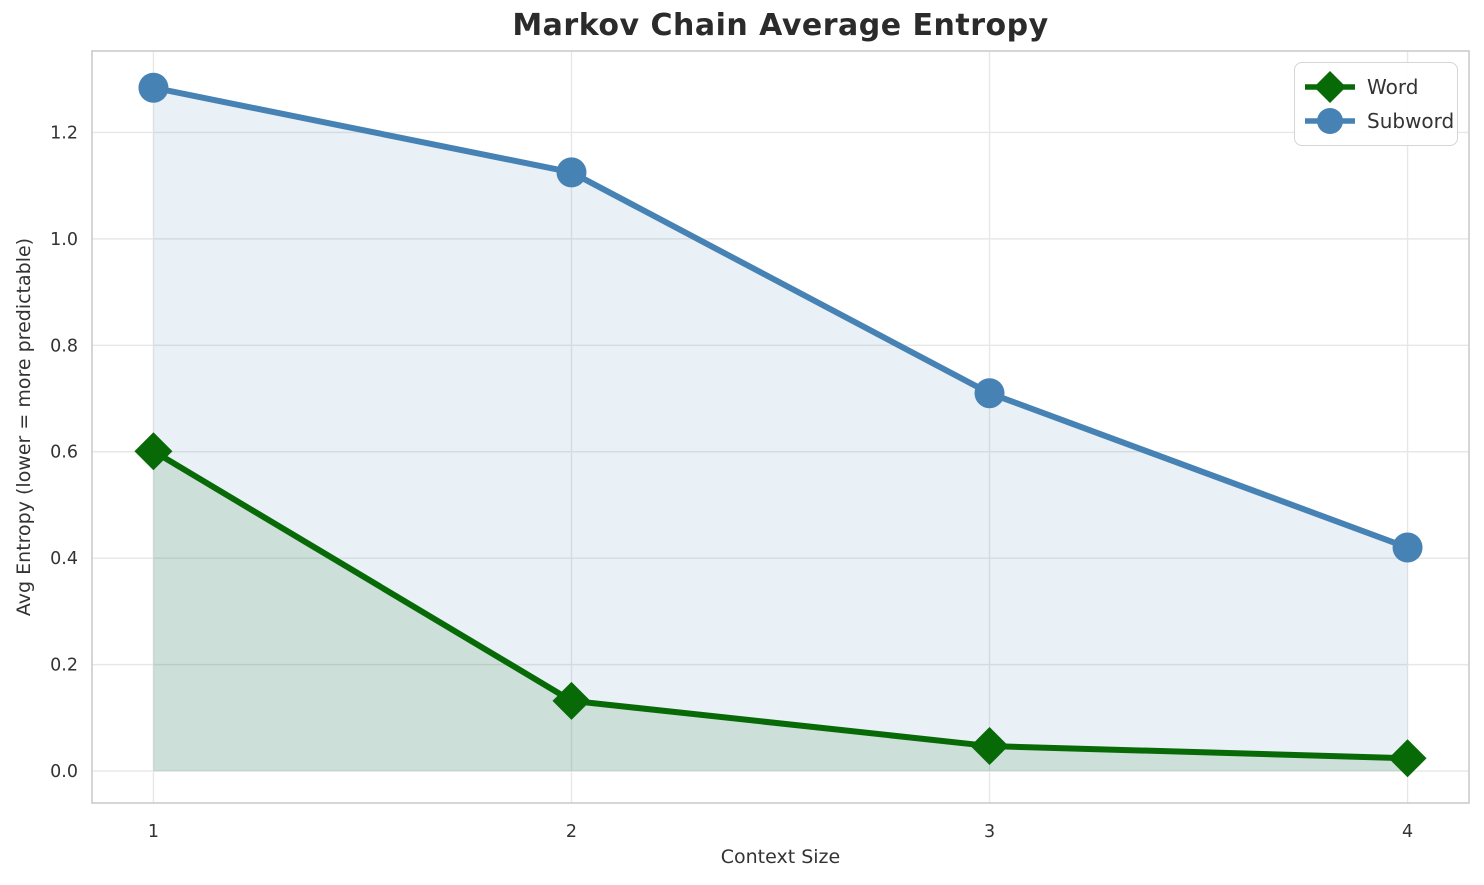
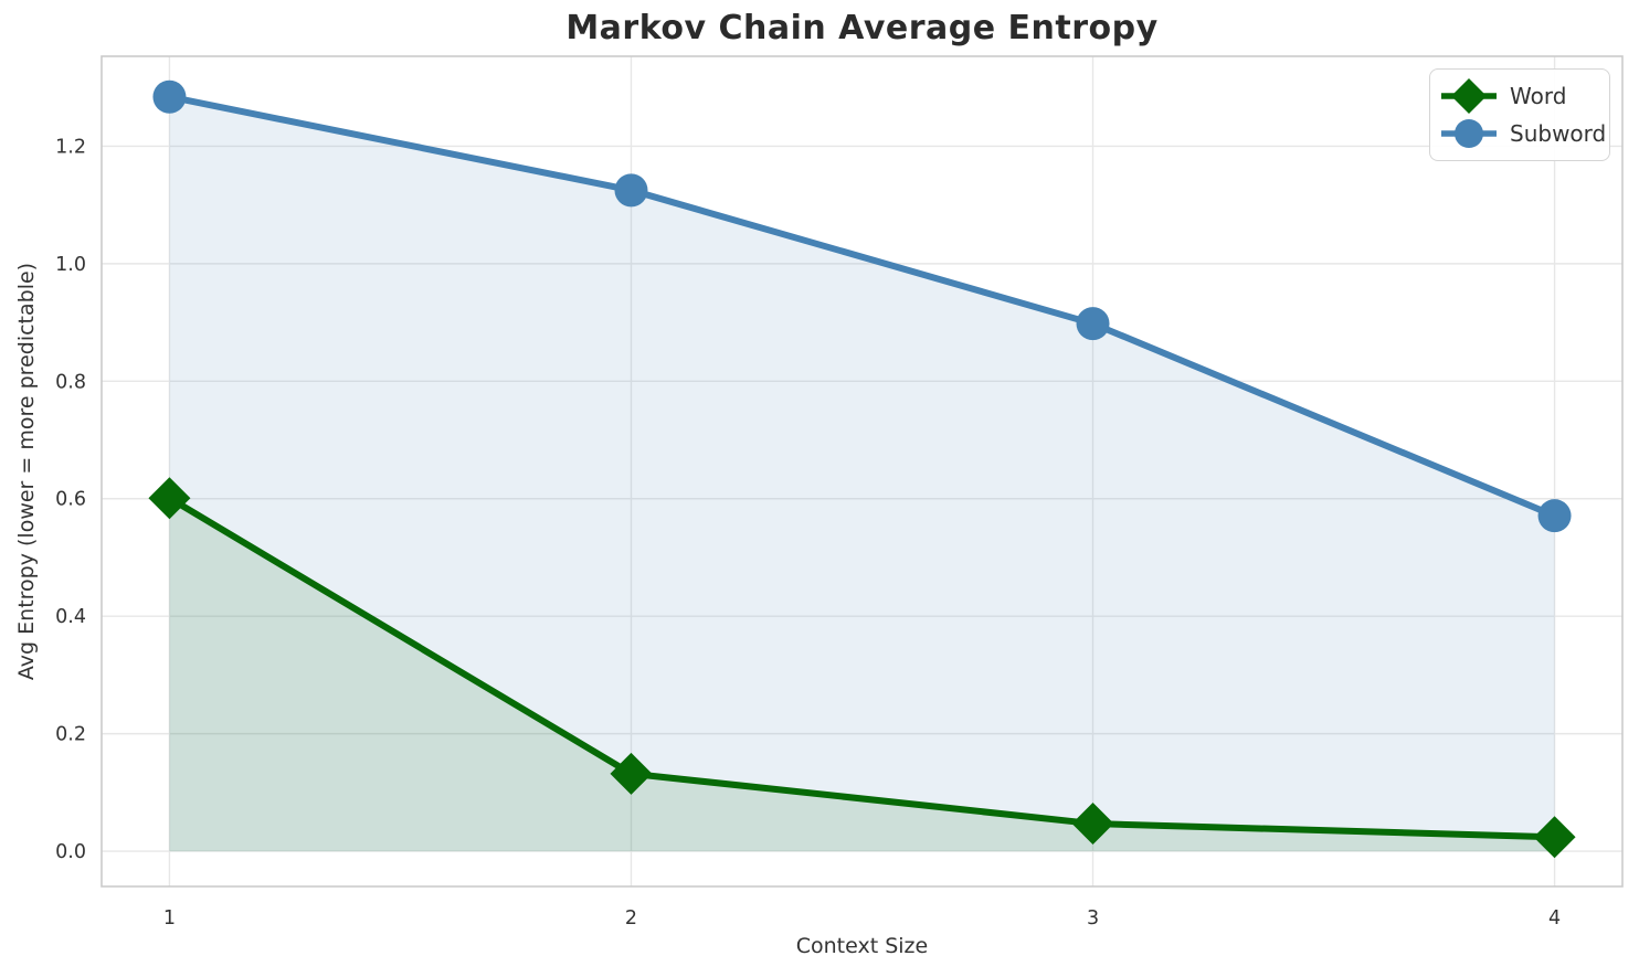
Subword/3: 0.71 -> 0.90
Subword/4: 0.42 -> 0.57
